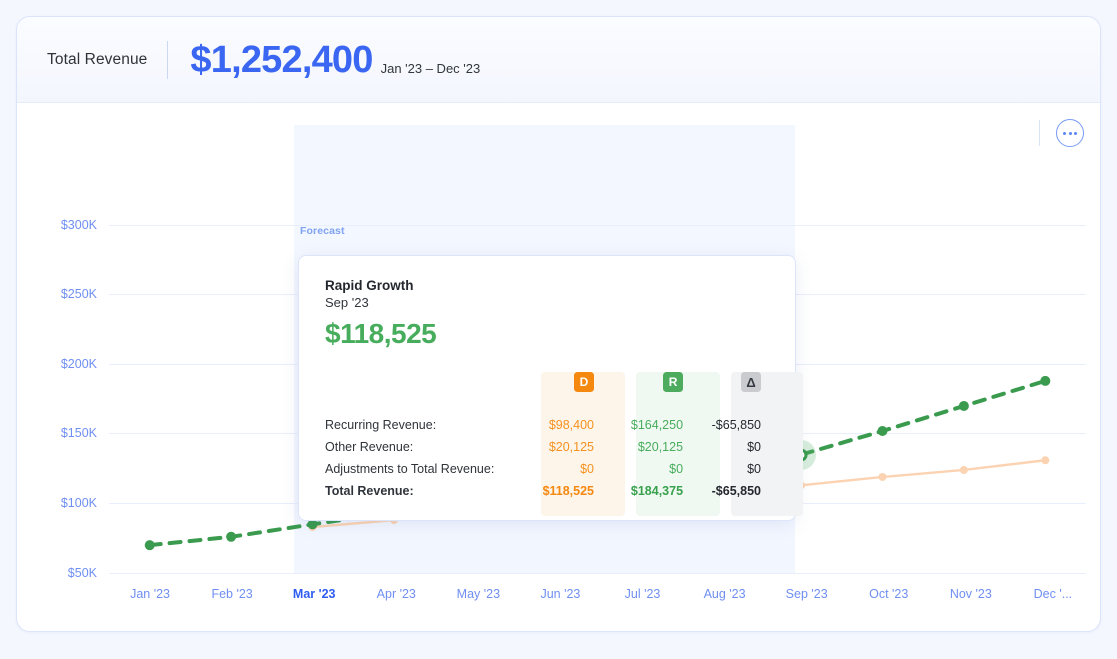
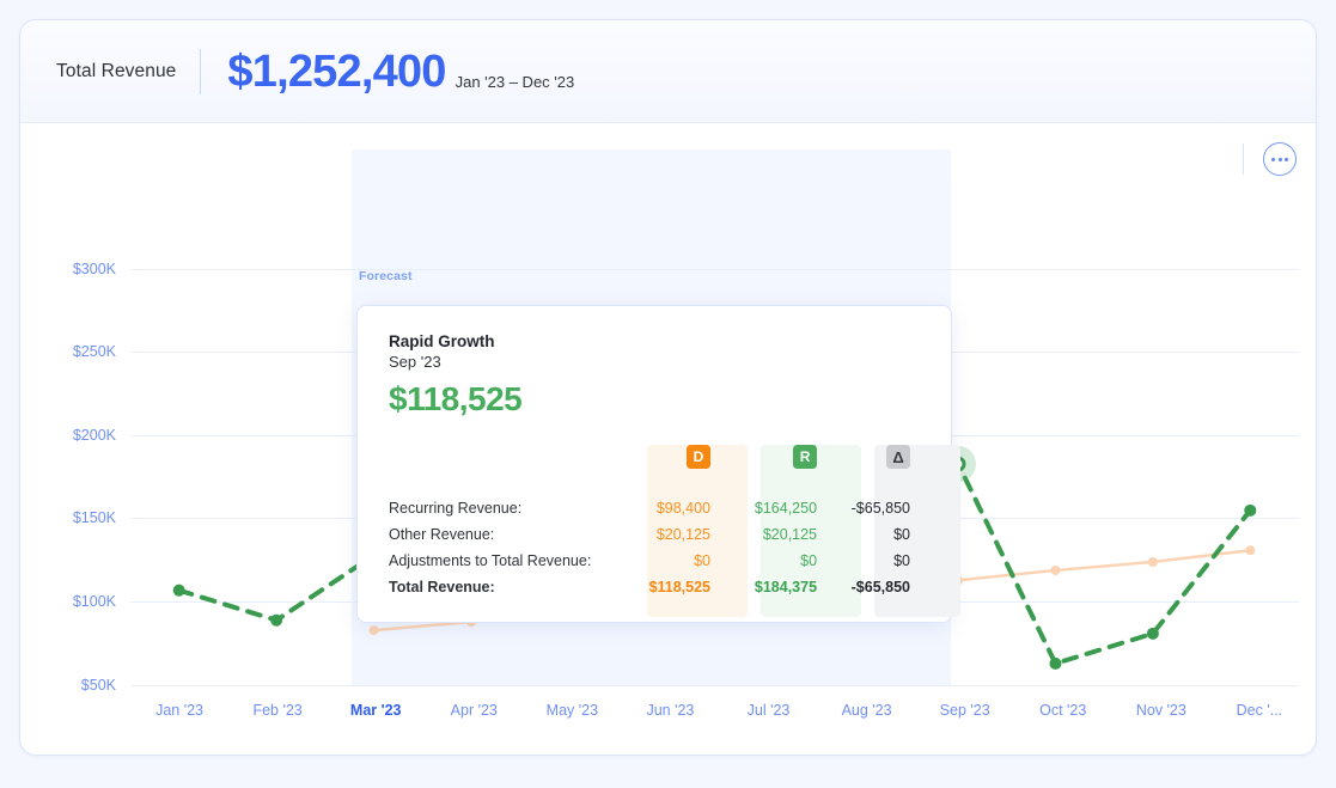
Rapid Growth/Jan '23: $70K -> $107K
Rapid Growth/Feb '23: $76K -> $89K
Rapid Growth/Mar '23: $85K -> $128K
Rapid Growth/Sep '23: $135K -> $183K
Rapid Growth/Oct '23: $152K -> $63K
Rapid Growth/Nov '23: $170K -> $81K
Rapid Growth/Dec '...: $188K -> $155K
